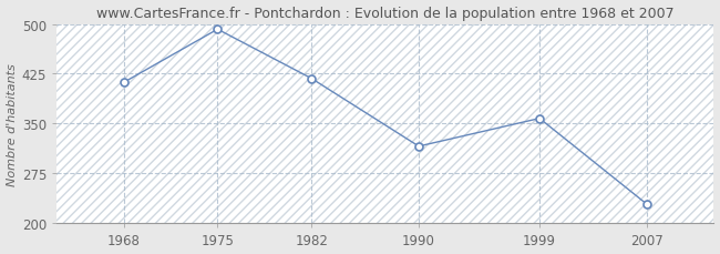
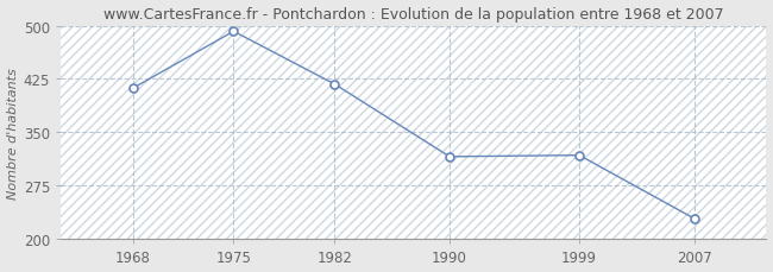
1999: 358 -> 318
